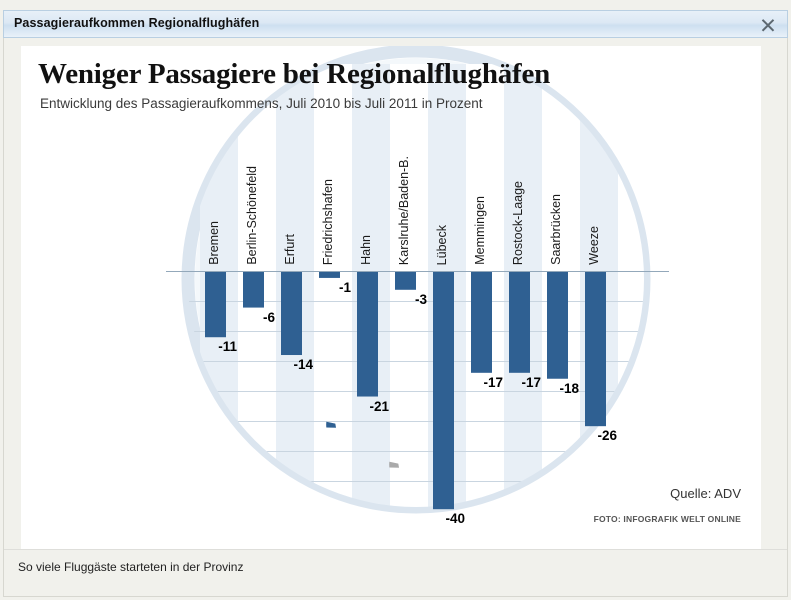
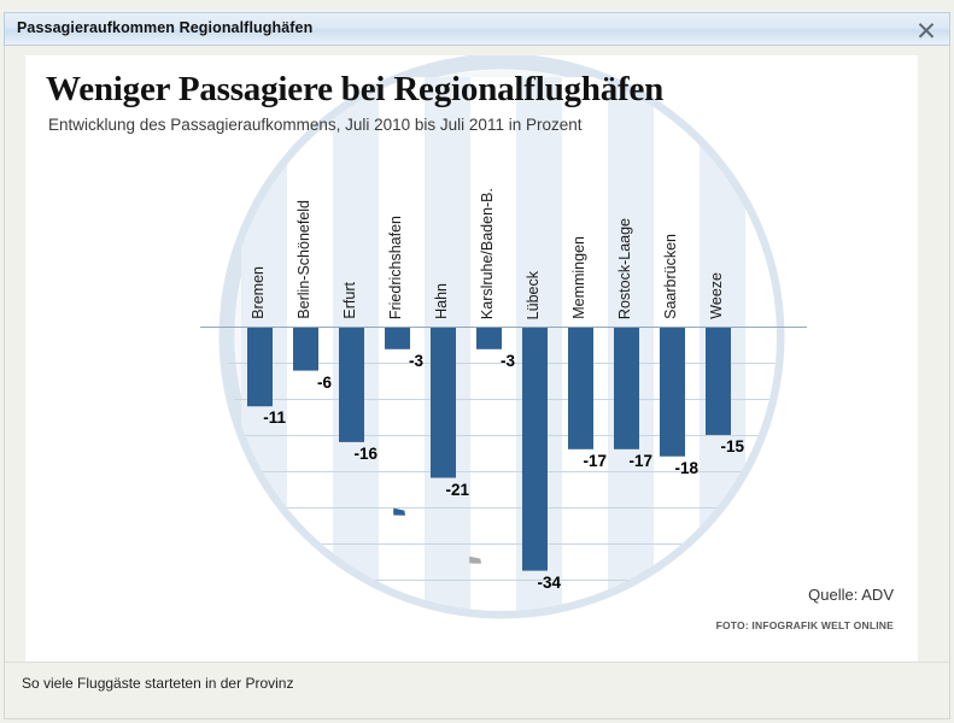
Erfurt: -14 -> -16
Friedrichshafen: -1 -> -3
Lübeck: -40 -> -34
Weeze: -26 -> -15
